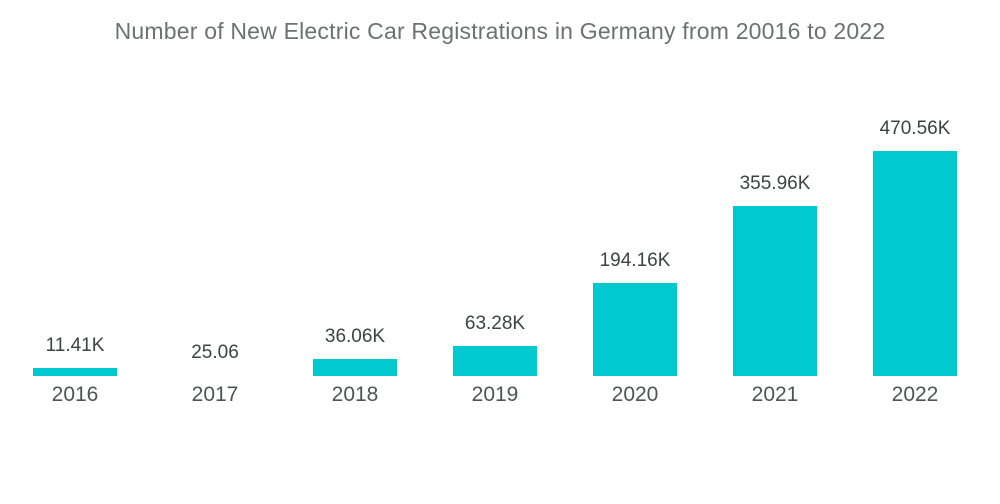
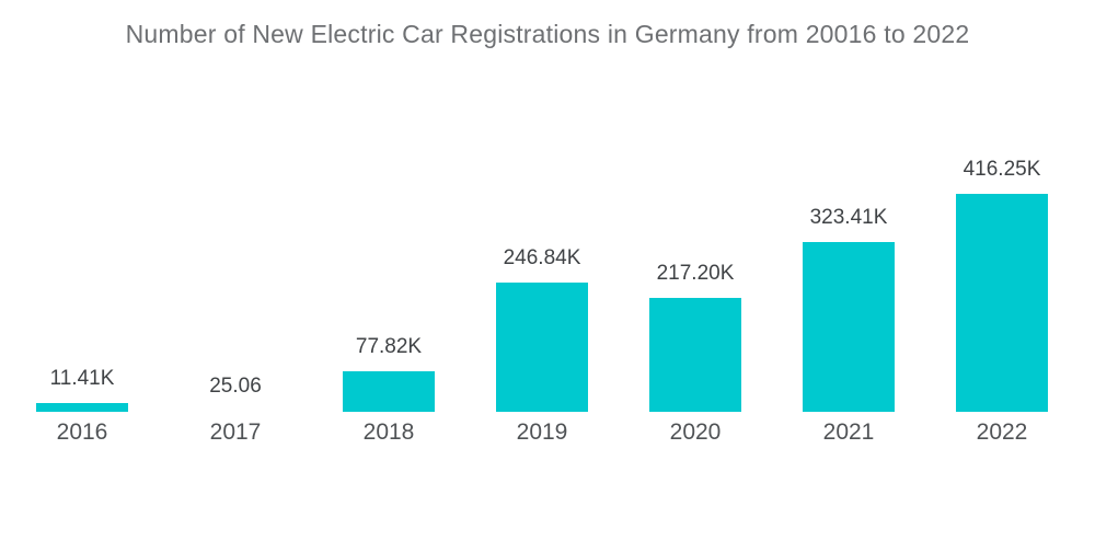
2018: 36.06K -> 77.82K
2019: 63.28K -> 246.84K
2020: 194.16K -> 217.20K
2021: 355.96K -> 323.41K
2022: 470.56K -> 416.25K
